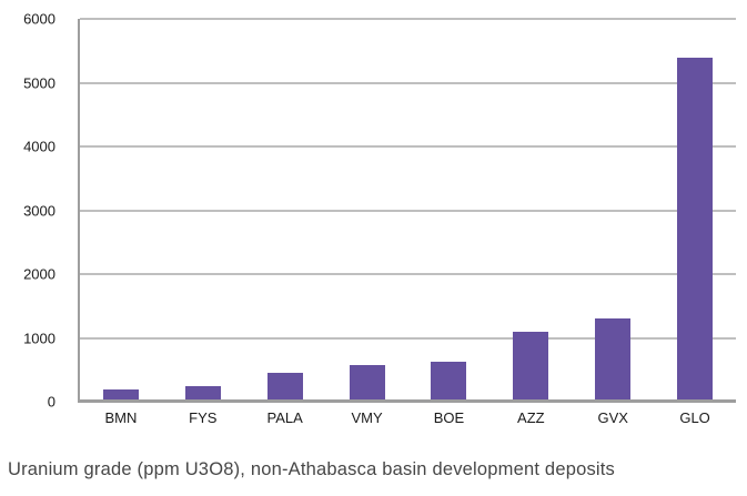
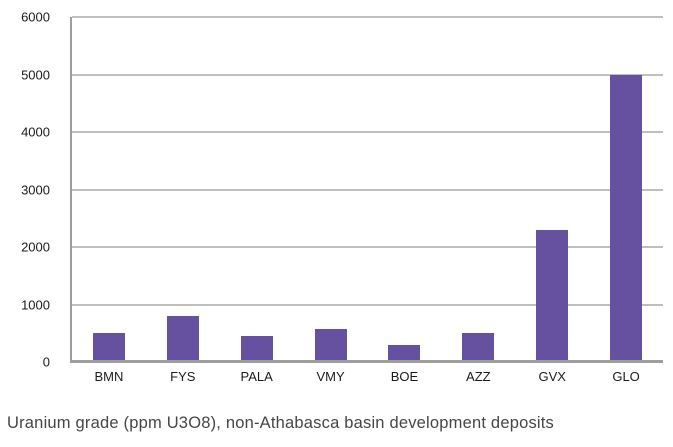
BMN: 200 -> 500
FYS: 200 -> 800
BOE: 600 -> 300
AZZ: 1100 -> 500
GVX: 1300 -> 2300
GLO: 5400 -> 5000
